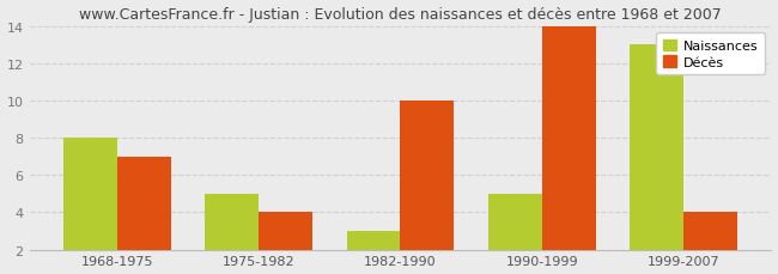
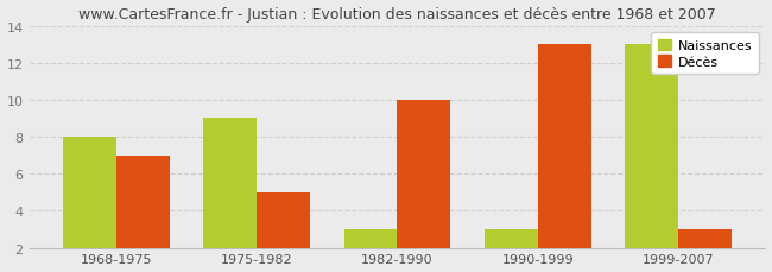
Naissances/1975-1982: 5 -> 9
Décès/1975-1982: 4 -> 5
Naissances/1990-1999: 5 -> 3
Décès/1990-1999: 14 -> 13
Décès/1999-2007: 4 -> 3
